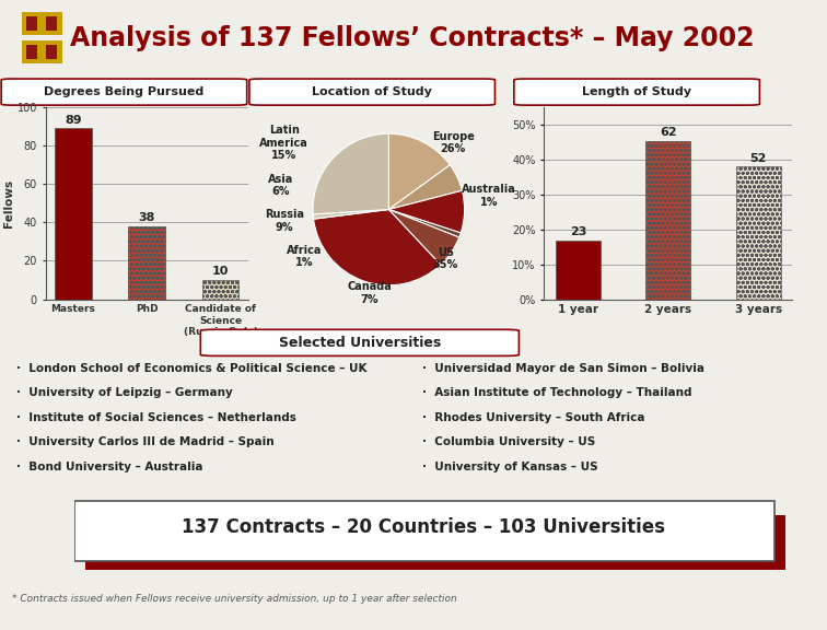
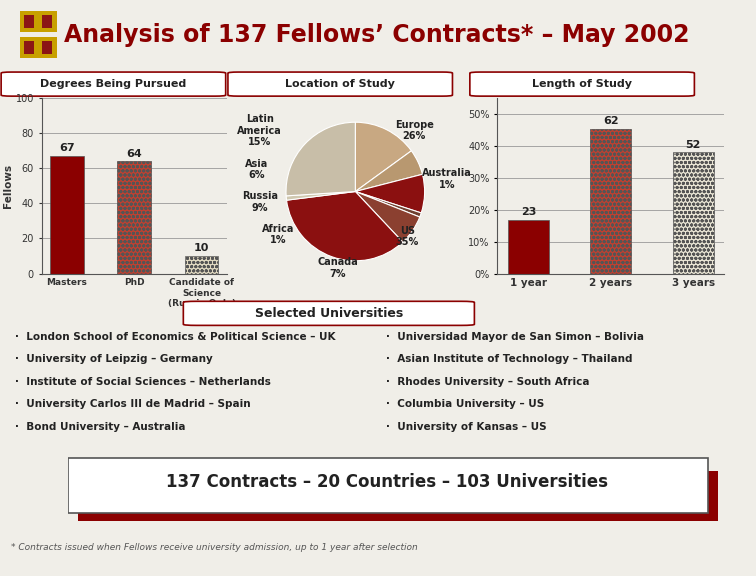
Masters: 89 -> 67
PhD: 38 -> 64
